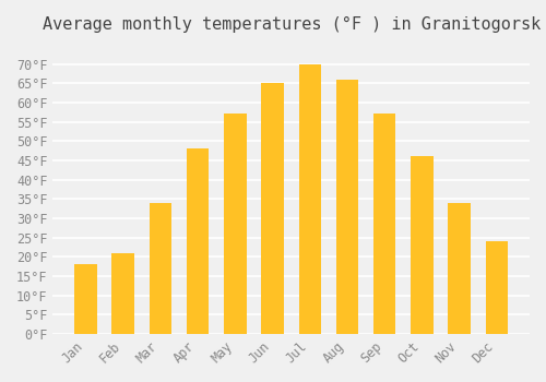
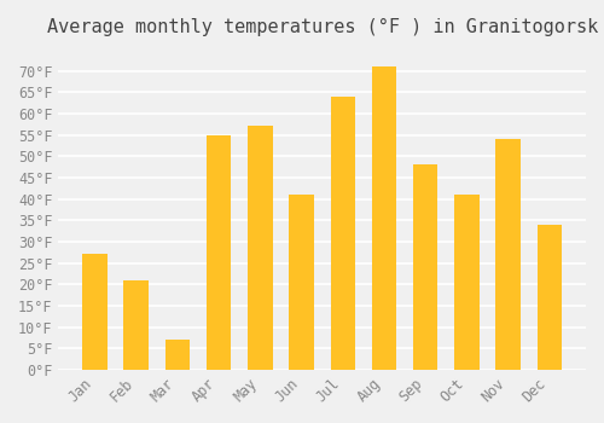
Jan: 18°F -> 27°F
Mar: 34°F -> 7°F
Apr: 48°F -> 55°F
Jun: 65°F -> 41°F
Jul: 70°F -> 64°F
Aug: 66°F -> 71°F
Sep: 57°F -> 48°F
Oct: 46°F -> 41°F
Nov: 34°F -> 54°F
Dec: 24°F -> 34°F
